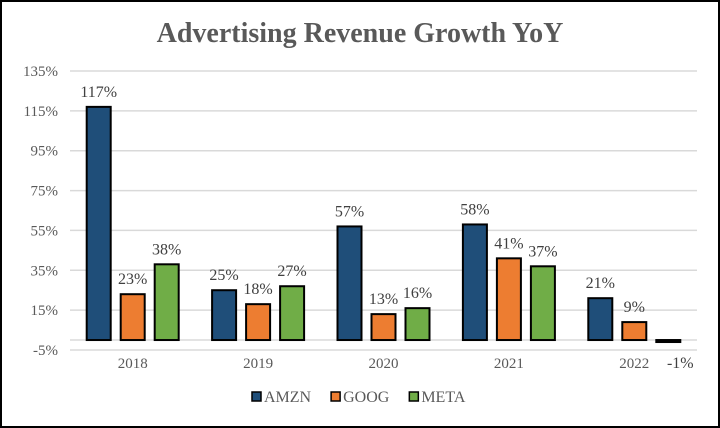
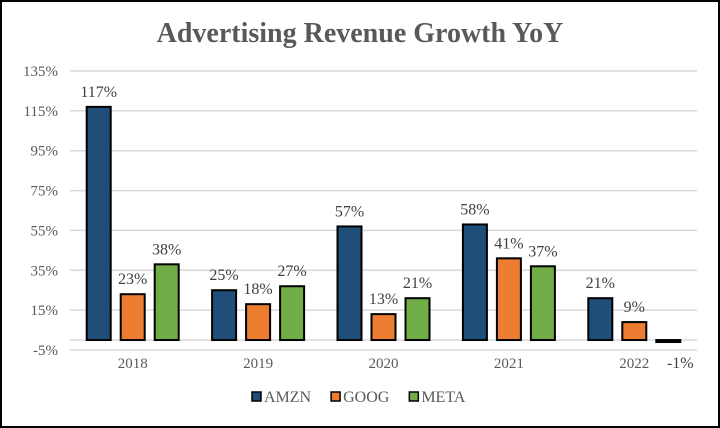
META/2020: 16% -> 21%
